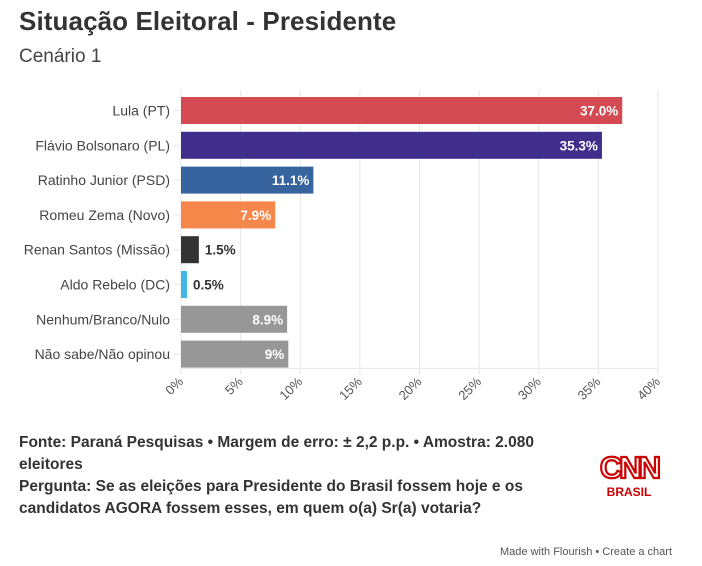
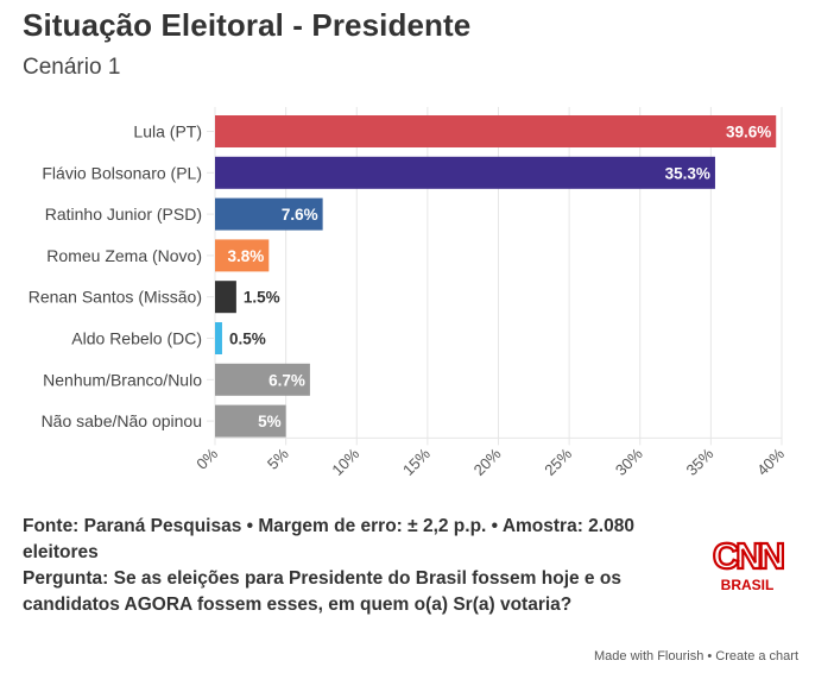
Lula (PT): 37.0% -> 39.6%
Ratinho Junior (PSD): 11.1% -> 7.6%
Romeu Zema (Novo): 7.9% -> 3.8%
Nenhum/Branco/Nulo: 8.9% -> 6.7%
Não sabe/Não opinou: 9% -> 5%
